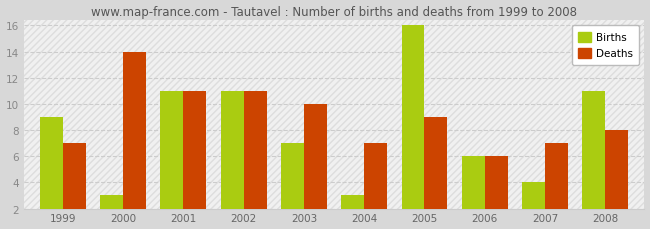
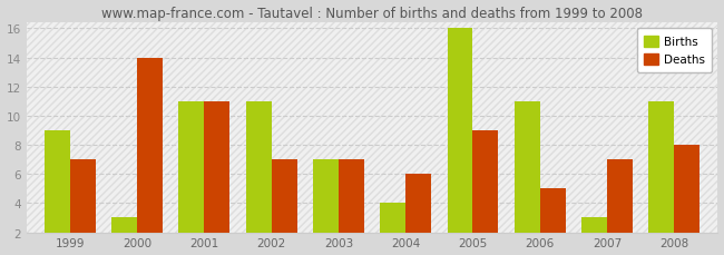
Deaths/2002: 11 -> 7
Deaths/2003: 10 -> 7
Births/2004: 3 -> 4
Deaths/2004: 7 -> 6
Births/2006: 6 -> 11
Deaths/2006: 6 -> 5
Births/2007: 4 -> 3
